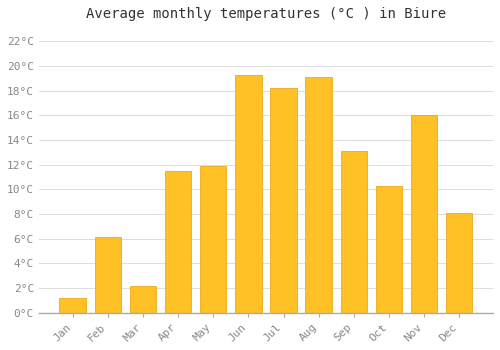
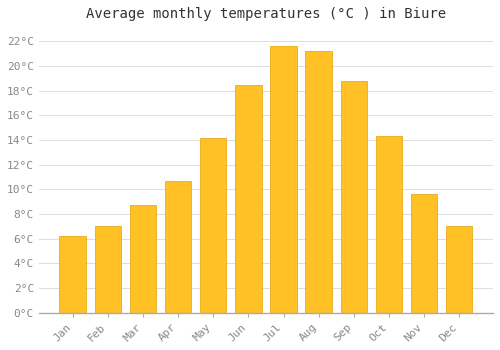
Jan: 1.2°C -> 6.2°C
Feb: 6.1°C -> 7.0°C
Mar: 2.2°C -> 8.7°C
Apr: 11.5°C -> 10.7°C
May: 11.9°C -> 14.2°C
Jun: 19.3°C -> 18.5°C
Jul: 18.2°C -> 21.6°C
Aug: 19.1°C -> 21.2°C
Sep: 13.1°C -> 18.8°C
Oct: 10.3°C -> 14.3°C
Nov: 16.0°C -> 9.6°C
Dec: 8.1°C -> 7.0°C
